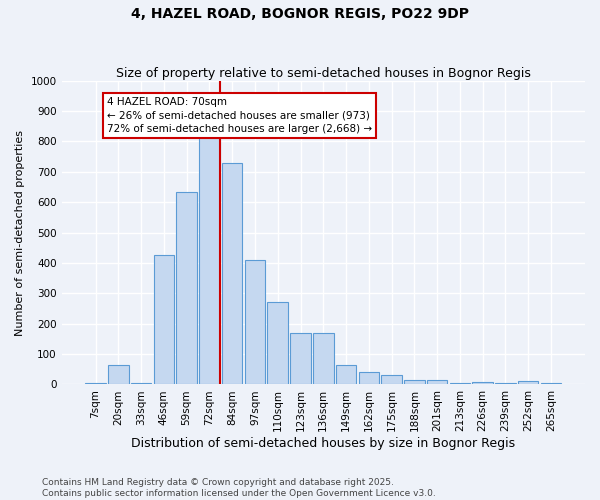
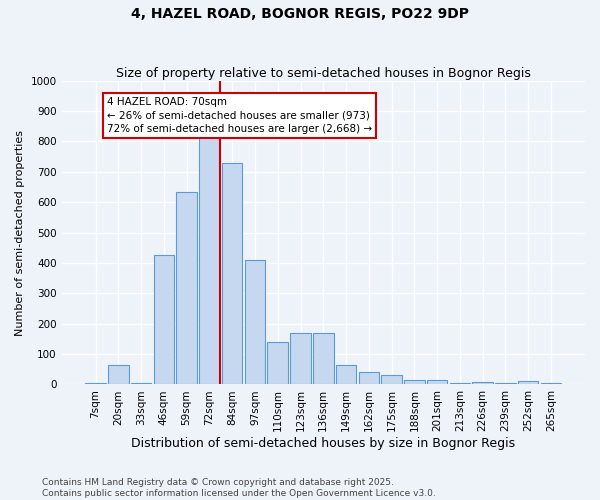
110sqm: 270 -> 140
